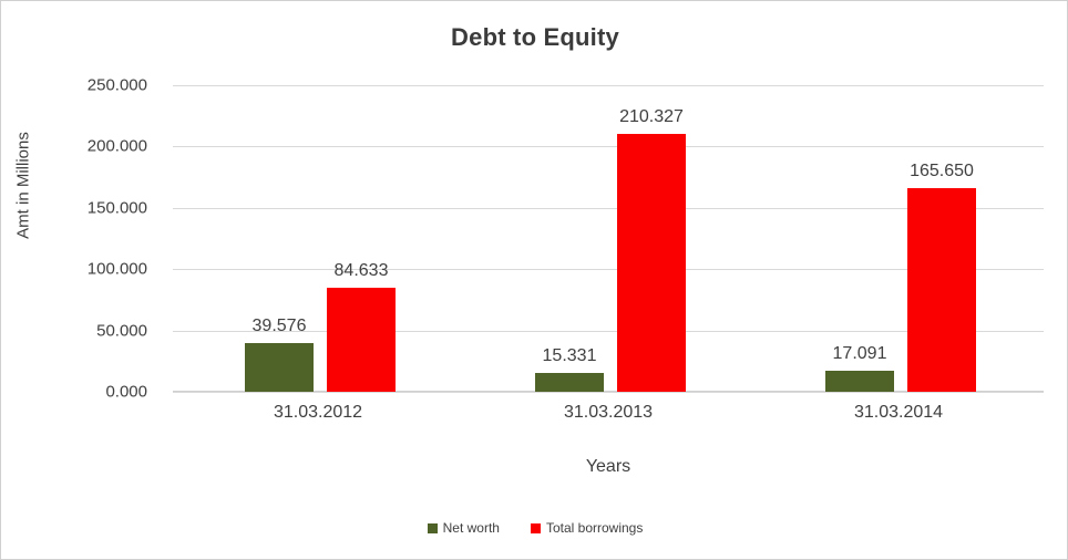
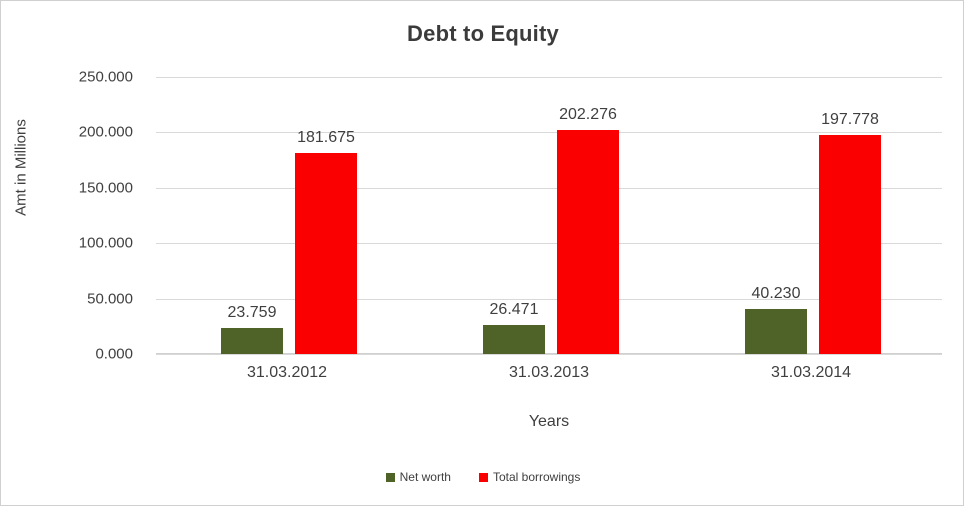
Net worth/31.03.2012: 39.576 -> 23.759
Total borrowings/31.03.2012: 84.633 -> 181.675
Net worth/31.03.2013: 15.331 -> 26.471
Total borrowings/31.03.2013: 210.327 -> 202.276
Net worth/31.03.2014: 17.091 -> 40.230
Total borrowings/31.03.2014: 165.650 -> 197.778
